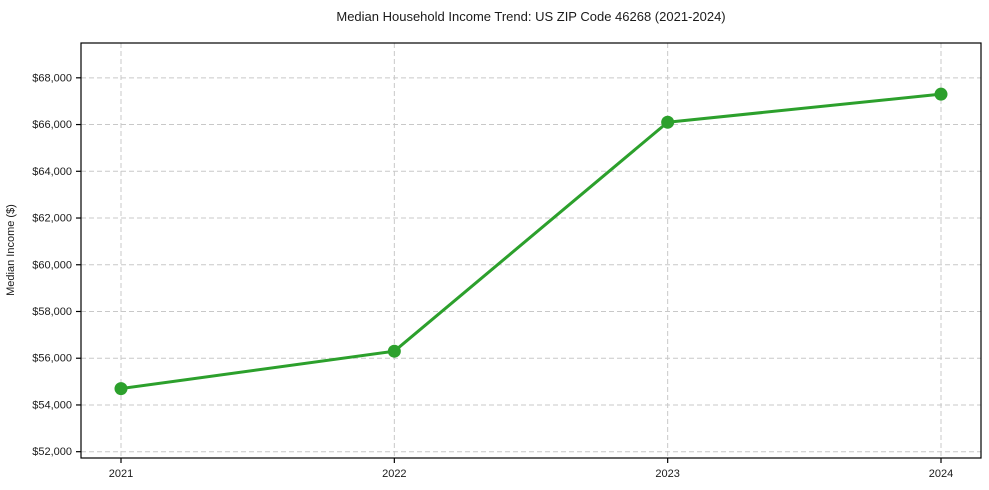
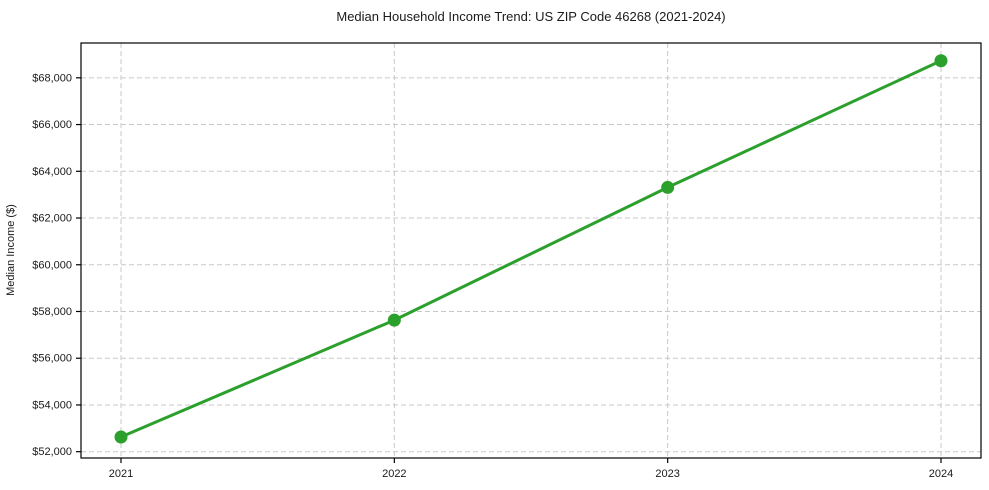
2021: $54700 -> $52600
2022: $56300 -> $57600
2023: $66100 -> $63300
2024: $67300 -> $68700
